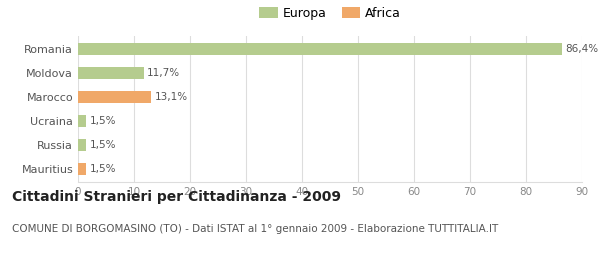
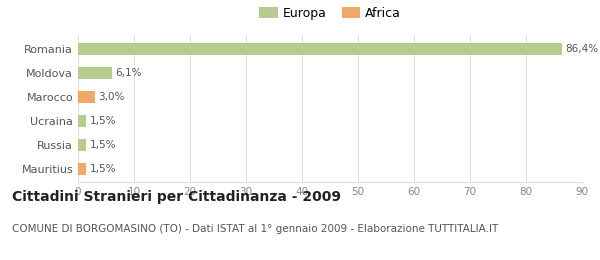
Moldova: 11,7% -> 6,1%
Marocco: 13,1% -> 3,0%
